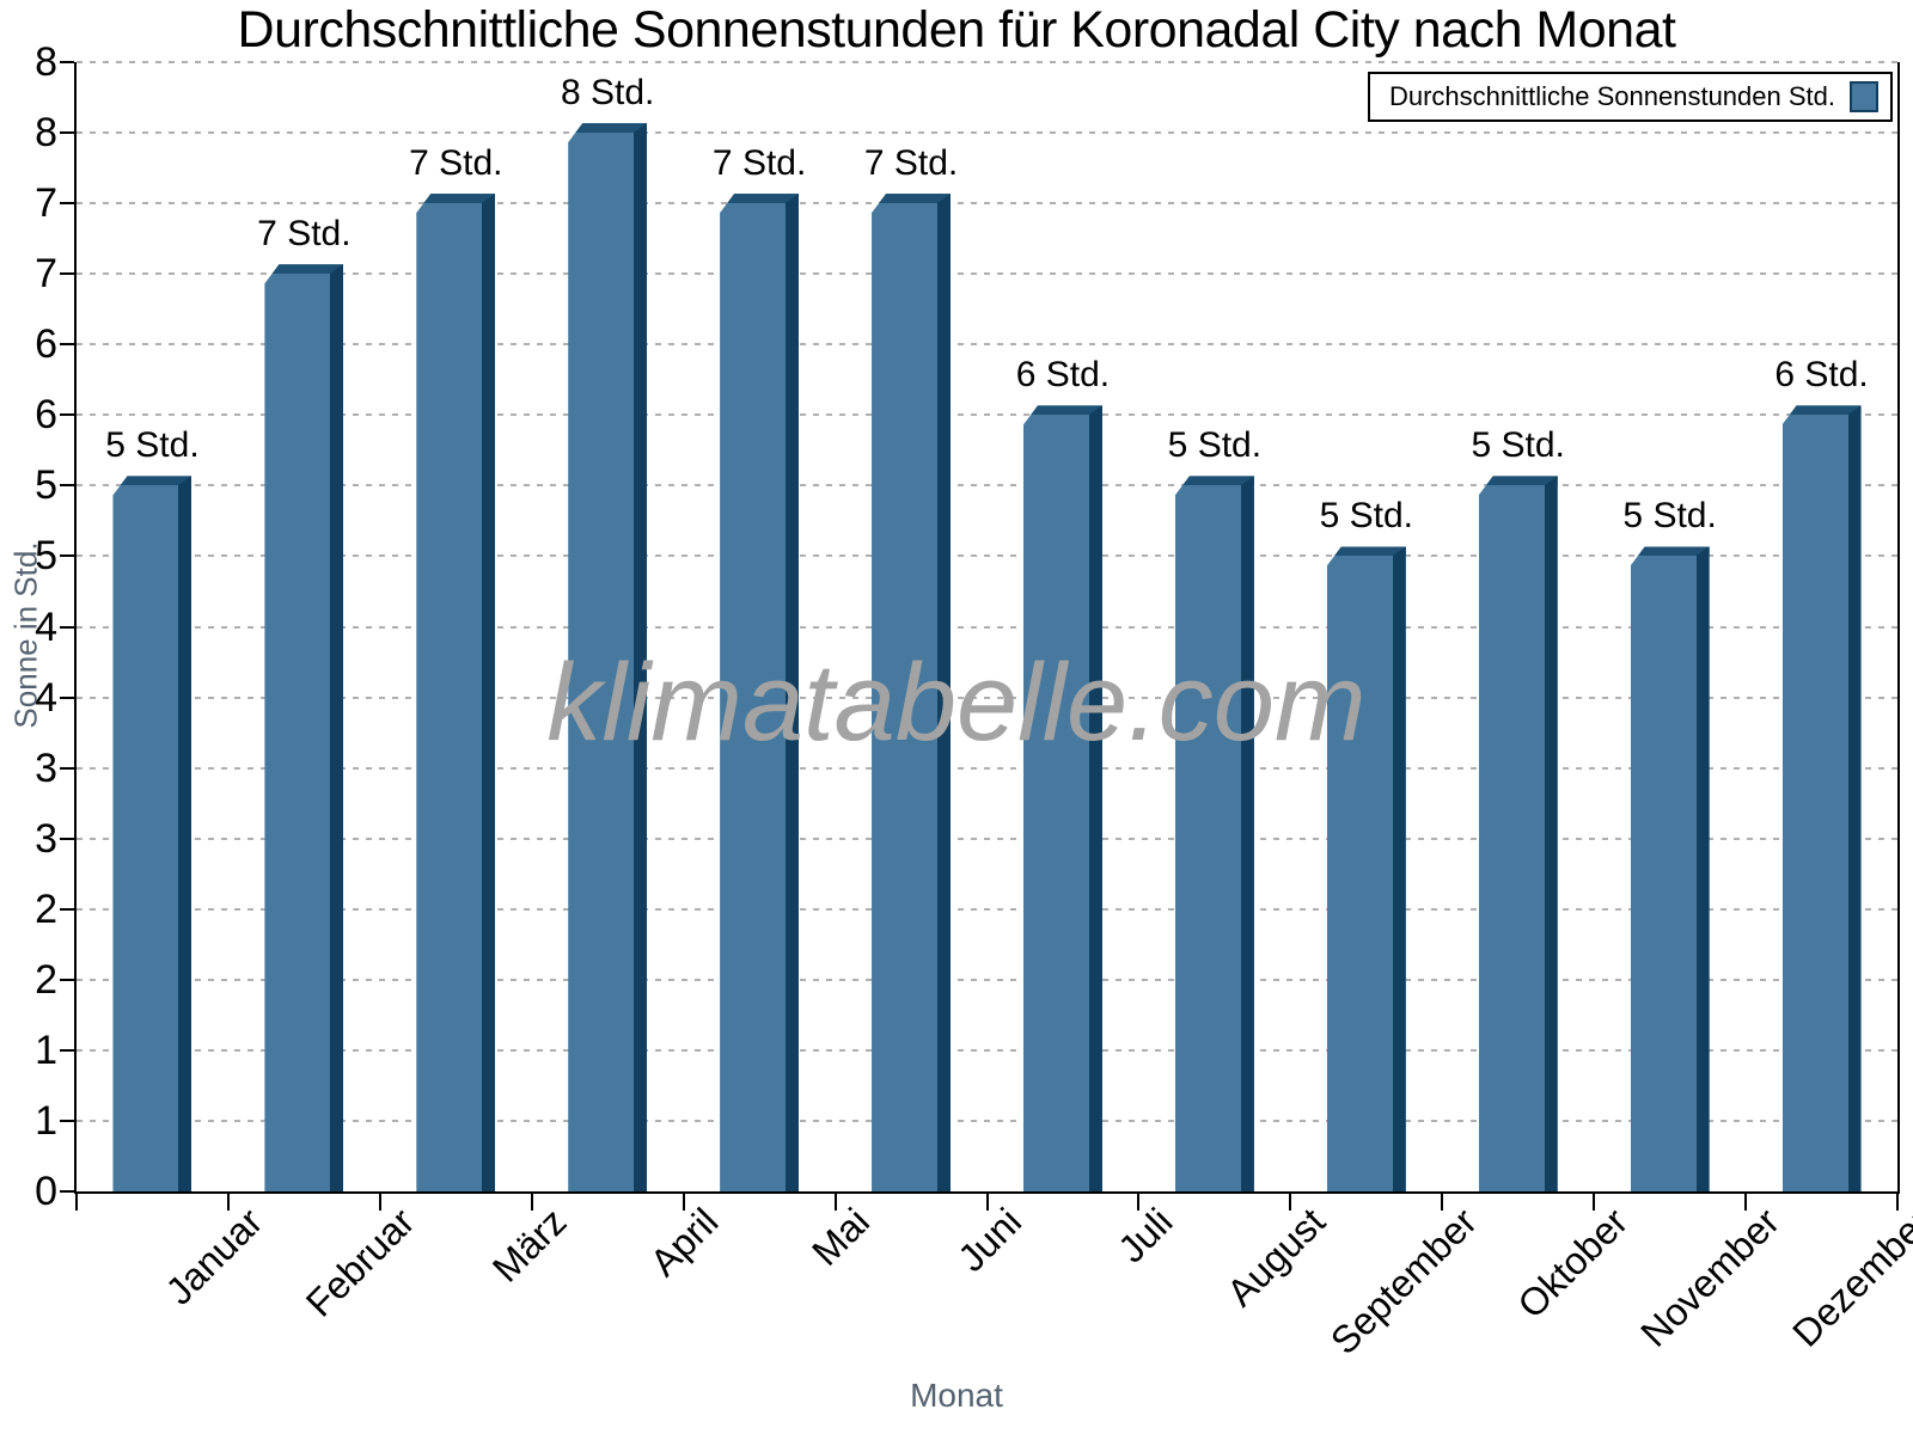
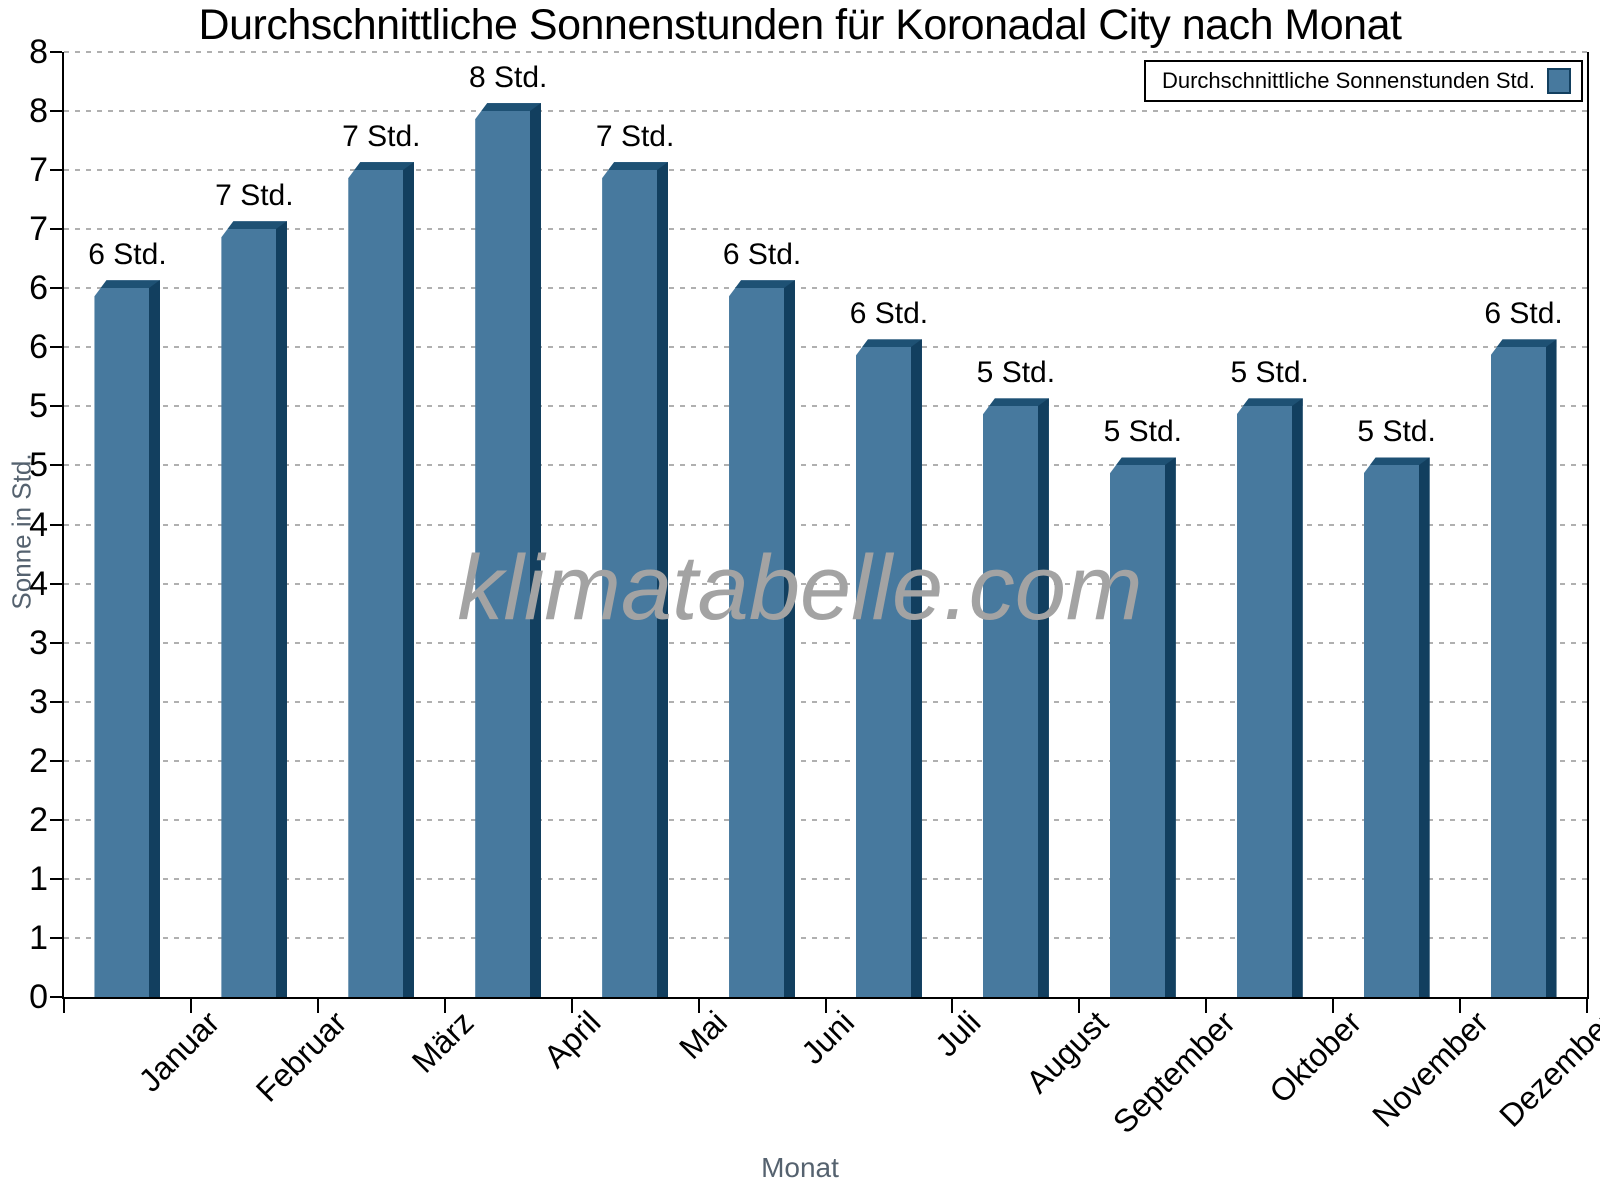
Januar: 5 -> 6
Juni: 7 -> 6
